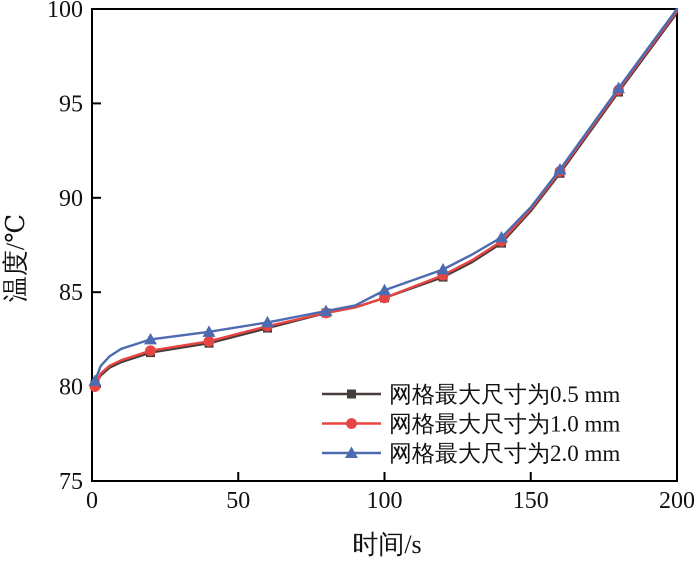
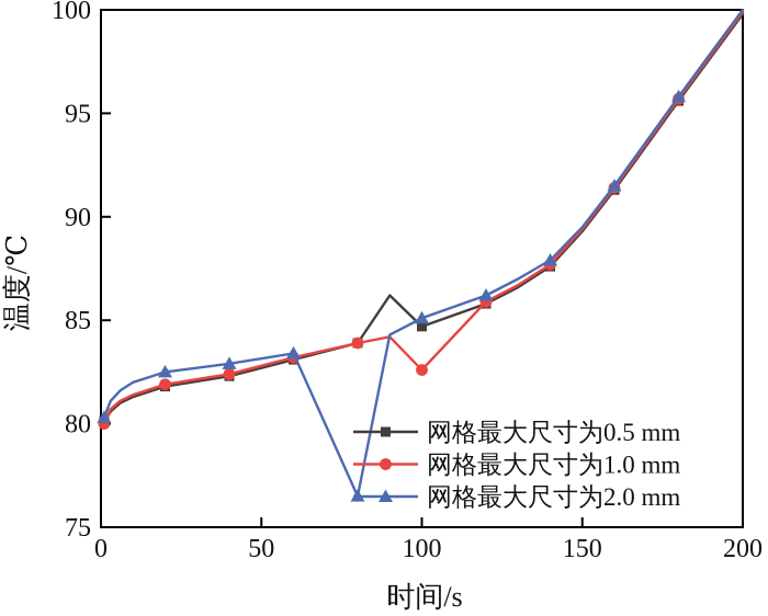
网格最大尺寸为2.0 mm/80: 84.0 -> 76.5
网格最大尺寸为0.5 mm/90: 84.2 -> 86.2
网格最大尺寸为1.0 mm/100: 84.7 -> 82.6
